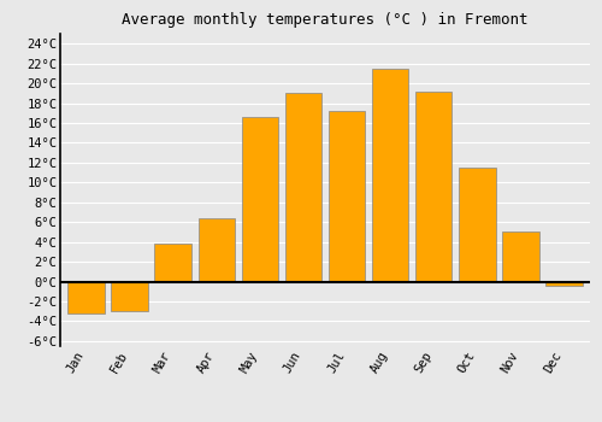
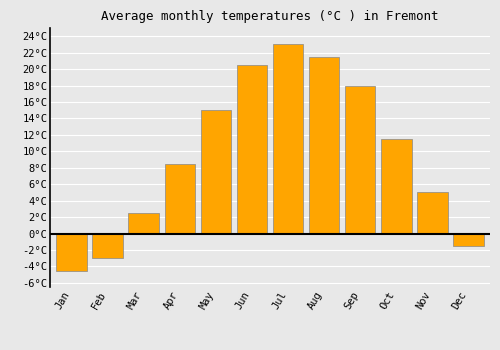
Jan: -3.2°C -> -4.5°C
Mar: 3.8°C -> 2.5°C
Apr: 6.4°C -> 8.5°C
May: 16.6°C -> 15.0°C
Jun: 19.0°C -> 20.5°C
Jul: 17.2°C -> 23.0°C
Sep: 19.2°C -> 18.0°C
Dec: -0.4°C -> -1.5°C
